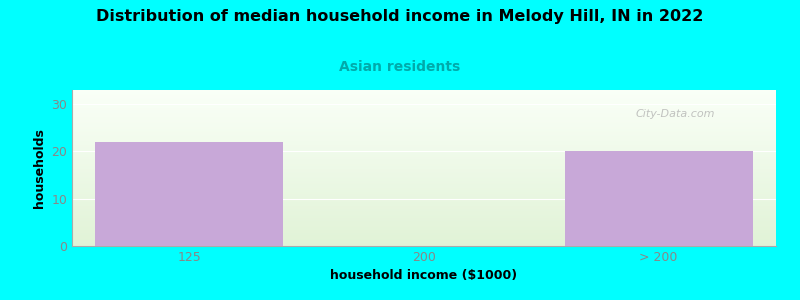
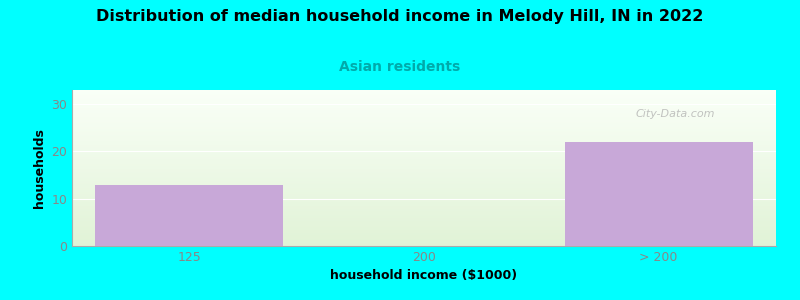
125: 22 -> 13
> 200: 20 -> 22
